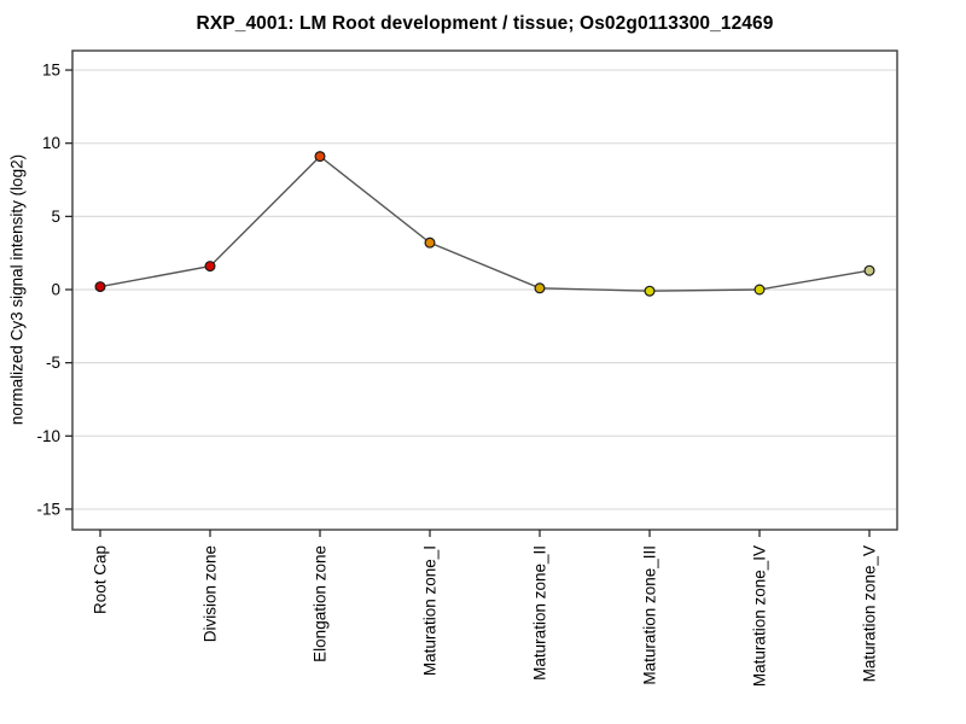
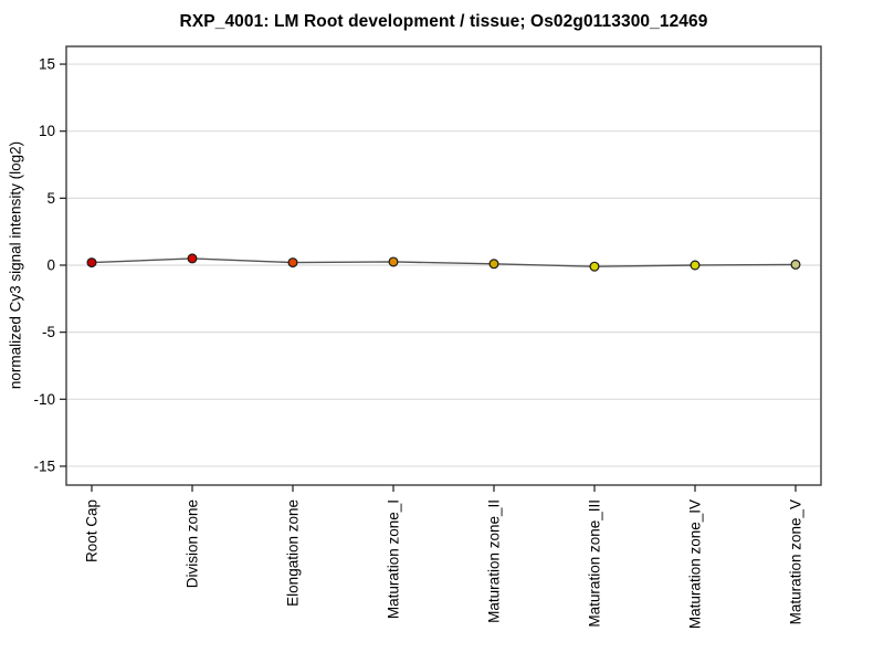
Division zone: 1.6 -> 0.5
Elongation zone: 9.1 -> 0.2
Maturation zone_I: 3.2 -> 0.2
Maturation zone_V: 1.3 -> 0.1
